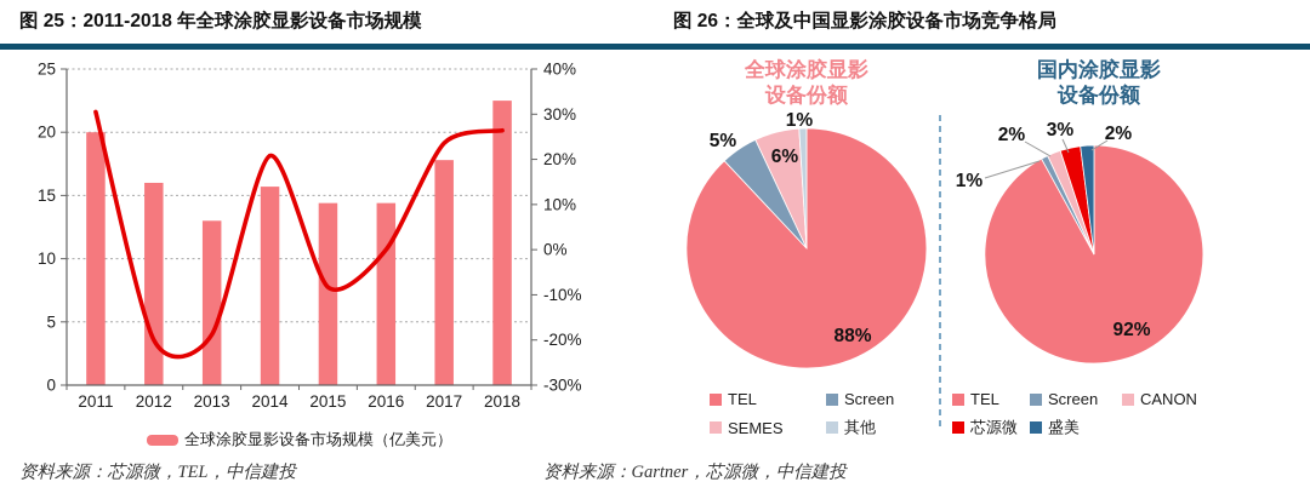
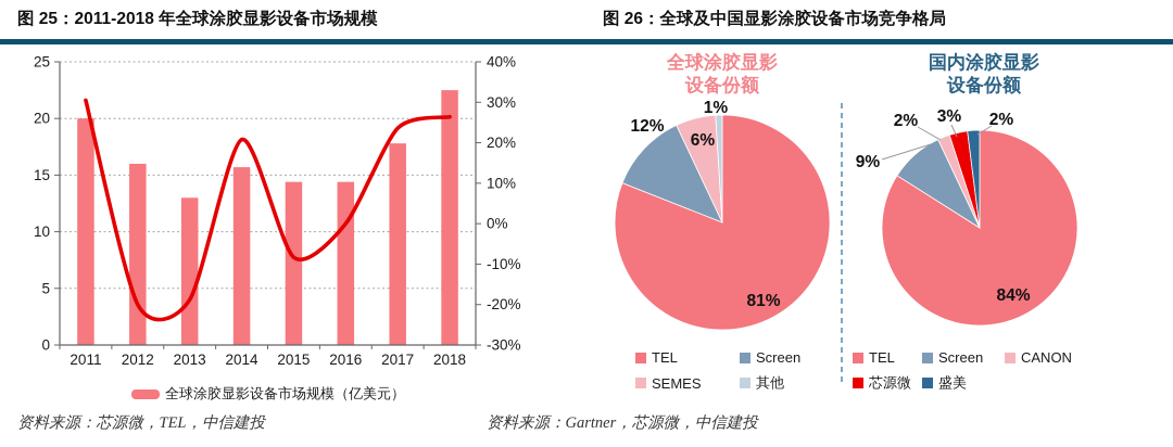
全球涂胶显影 设备份额/TEL: 88% -> 81%
全球涂胶显影 设备份额/Screen: 5% -> 12%
国内涂胶显影 设备份额/TEL: 92% -> 84%
国内涂胶显影 设备份额/Screen: 1% -> 9%
